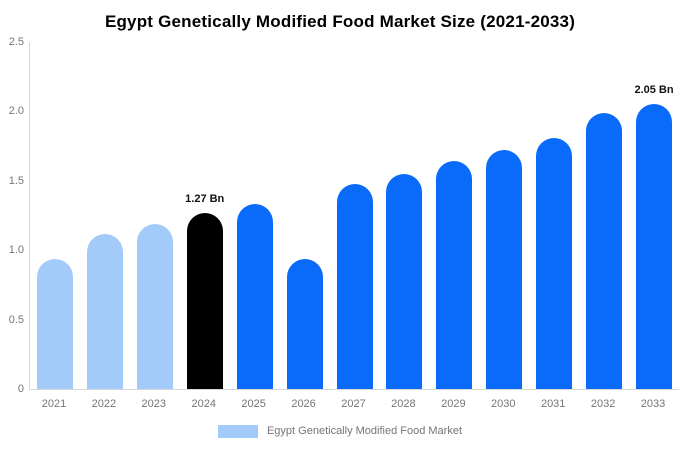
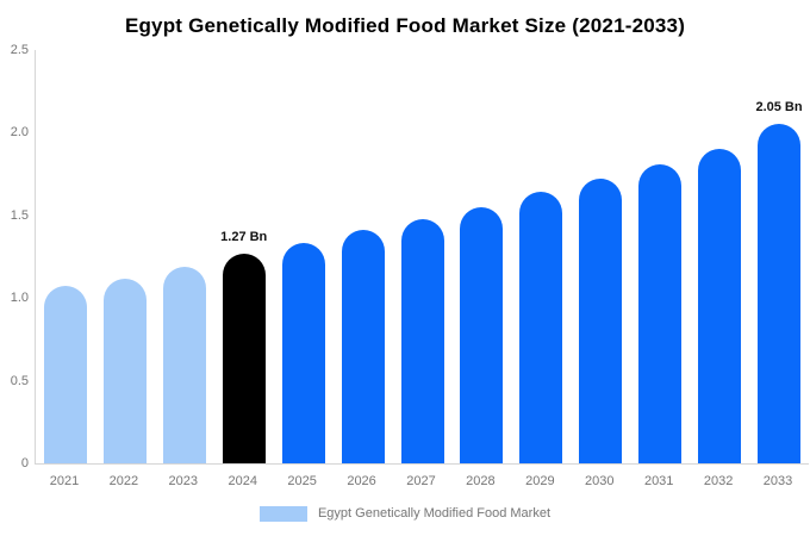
2021: 0.94 -> 1.07
2026: 0.94 -> 1.41
2032: 1.99 -> 1.90
